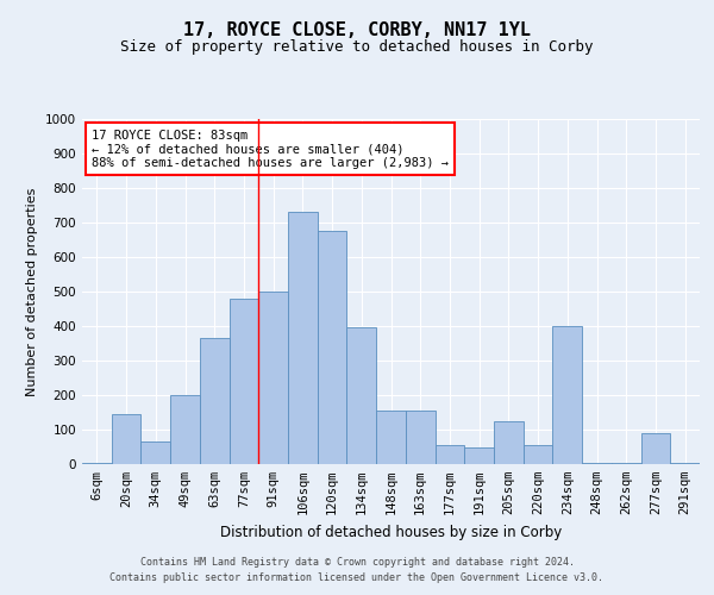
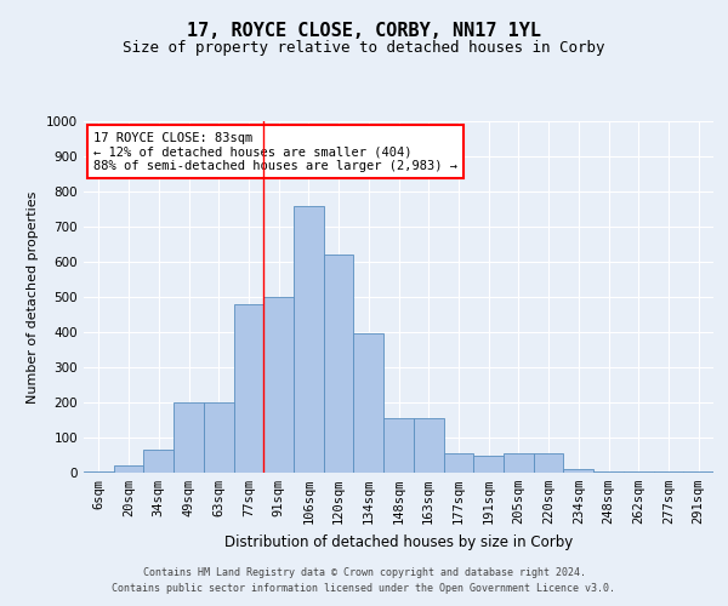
20sqm: 145 -> 20
63sqm: 365 -> 200
106sqm: 730 -> 760
120sqm: 675 -> 620
205sqm: 125 -> 55
234sqm: 400 -> 10
277sqm: 90 -> 5
